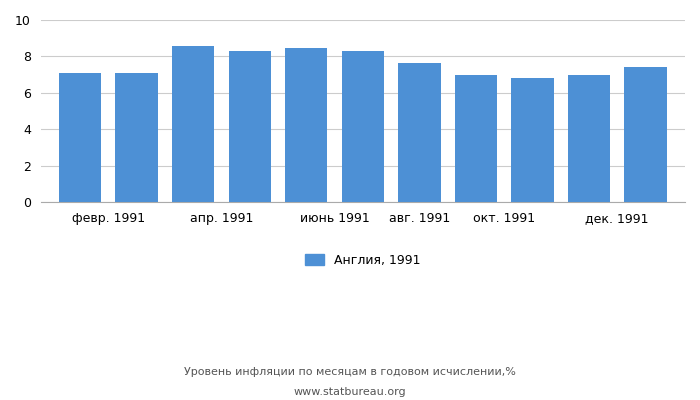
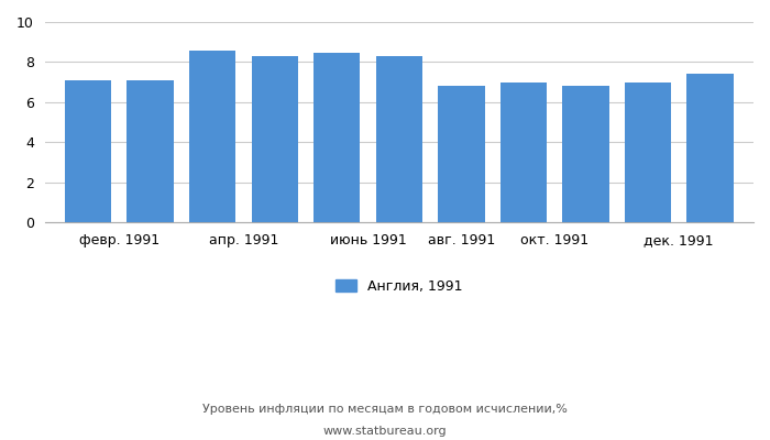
авг. 1991: 7.7 -> 6.8
